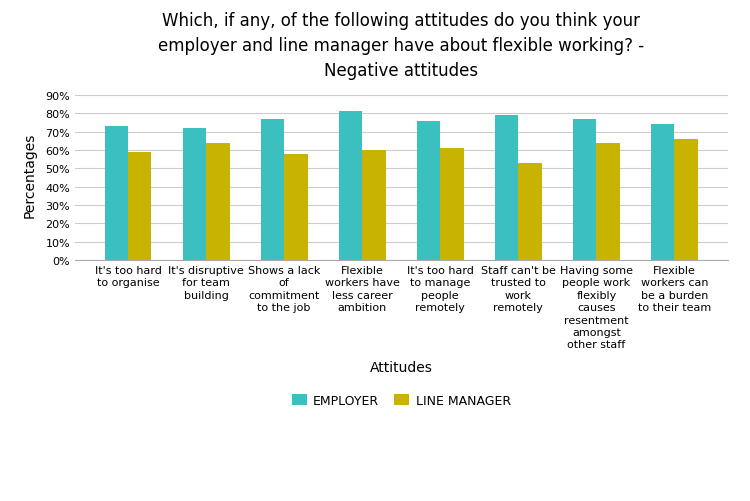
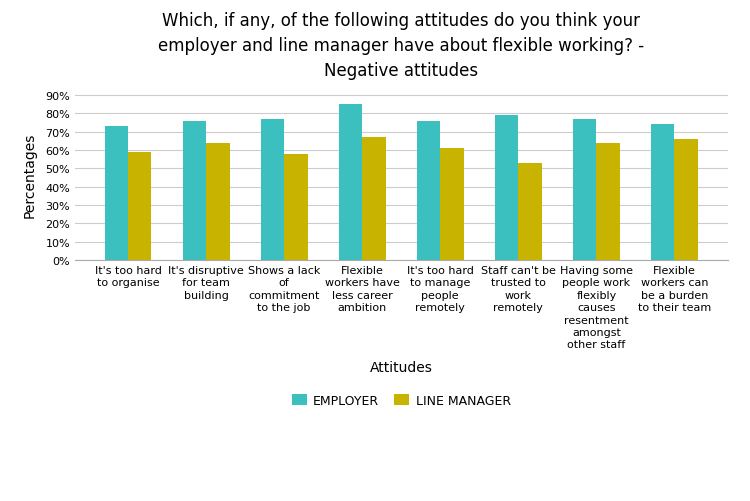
EMPLOYER/It's disruptive for team building: 72% -> 76%
EMPLOYER/Flexible workers have less career ambition: 81% -> 85%
LINE MANAGER/Flexible workers have less career ambition: 60% -> 67%
